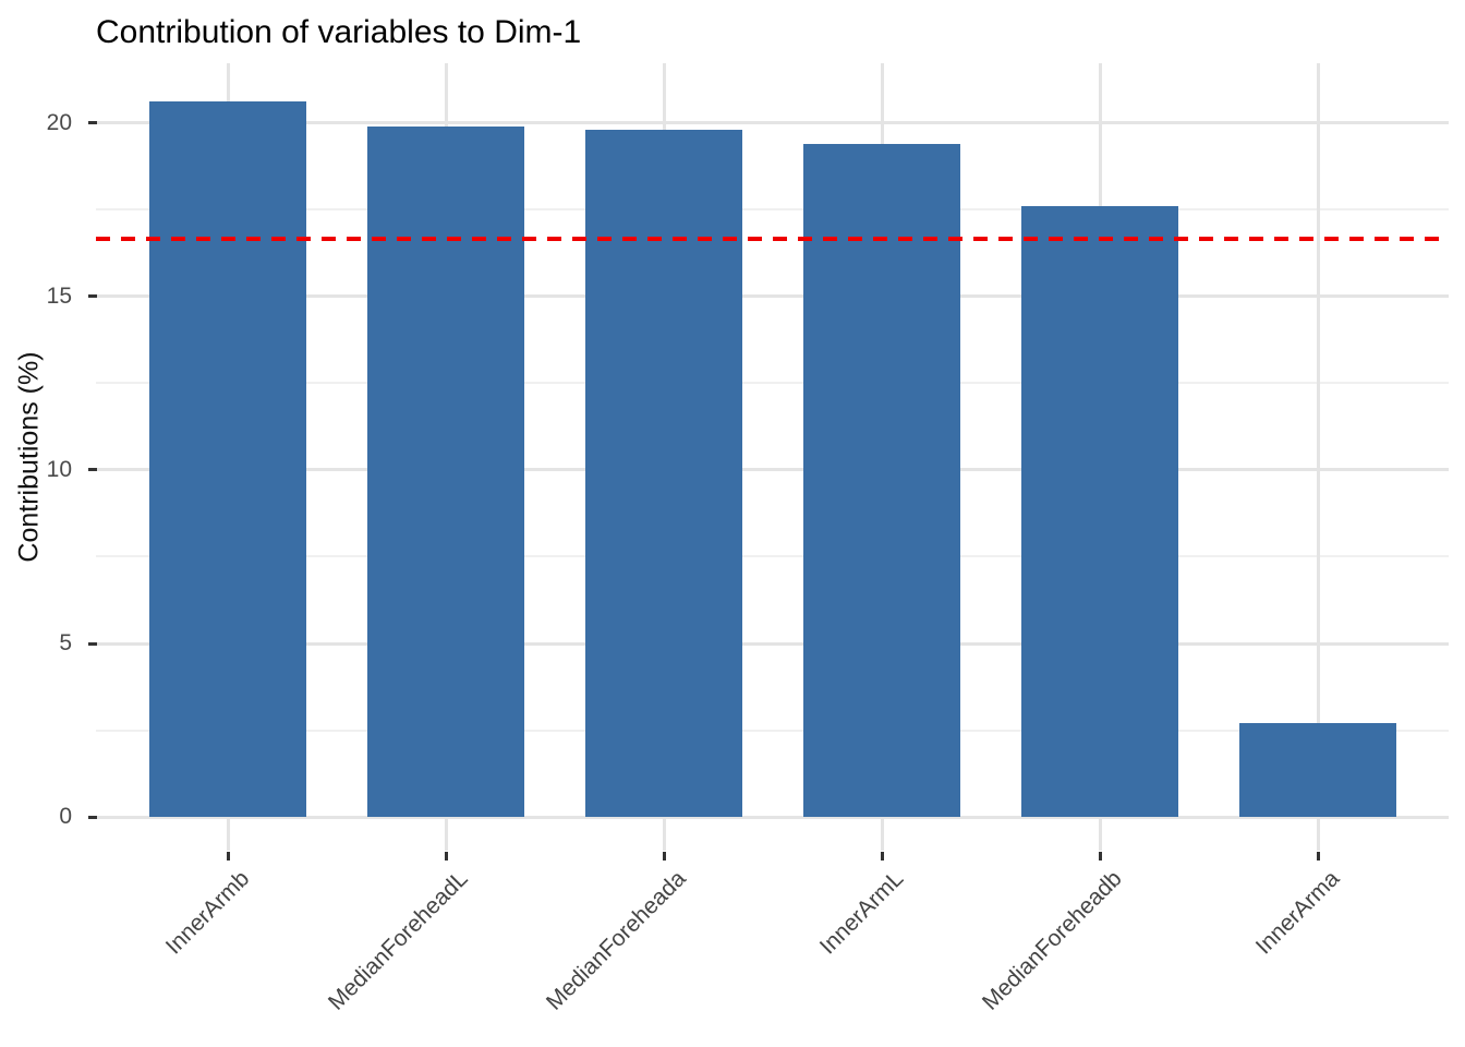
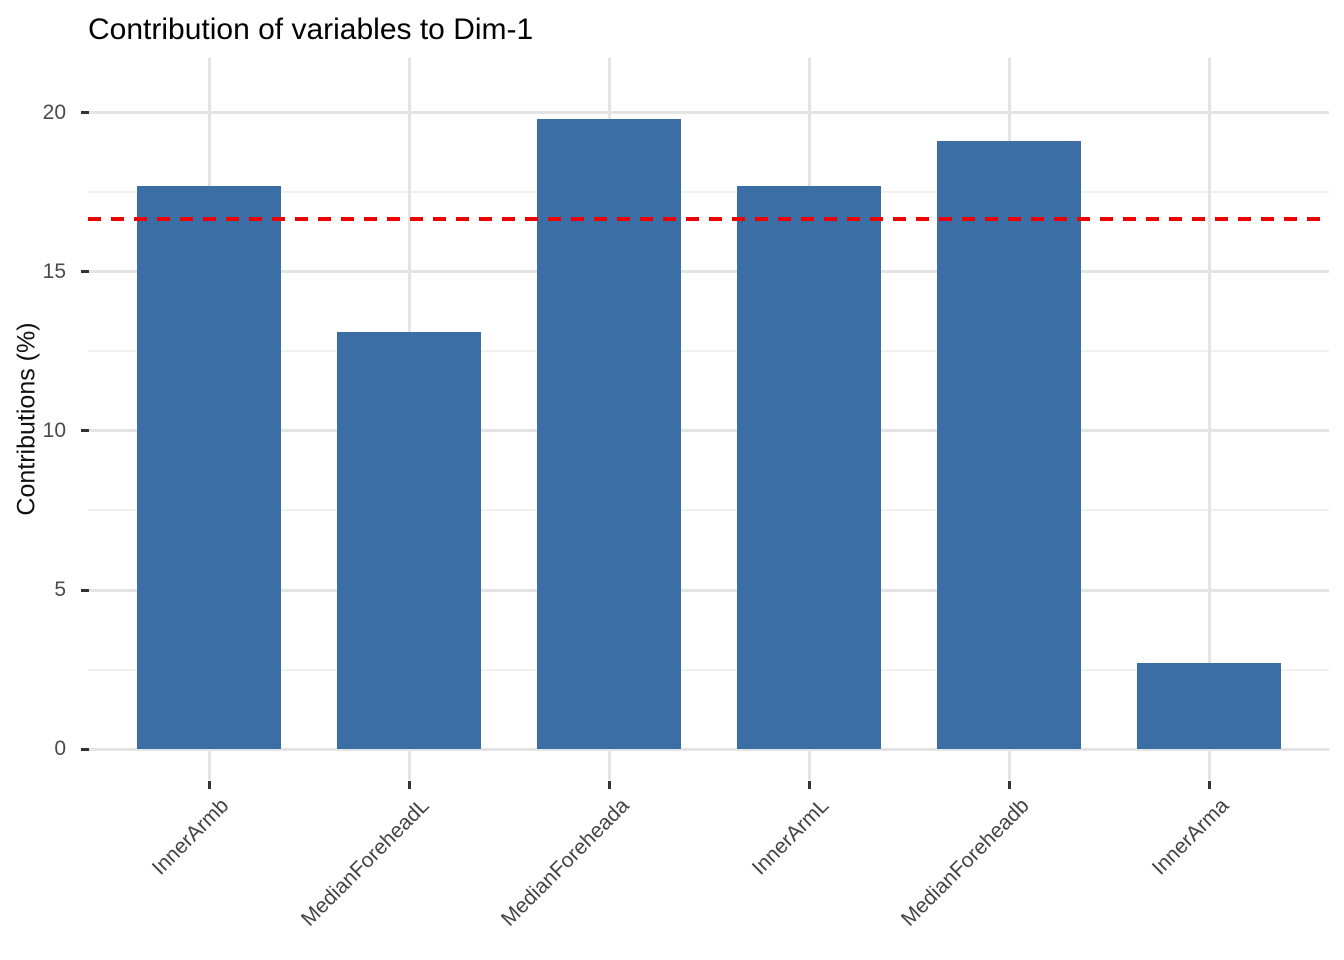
InnerArmb: 20.6 -> 17.7
MedianForeheadL: 19.9 -> 13.1
InnerArmL: 19.4 -> 17.7
MedianForeheadb: 17.6 -> 19.1
